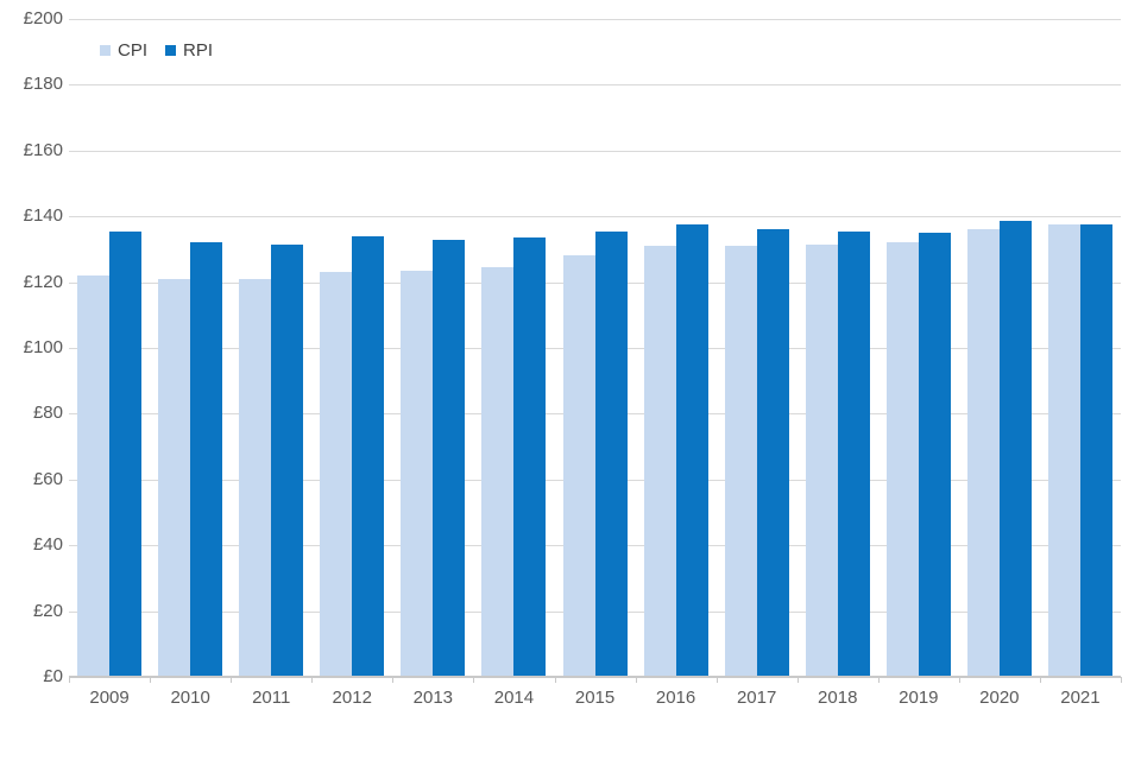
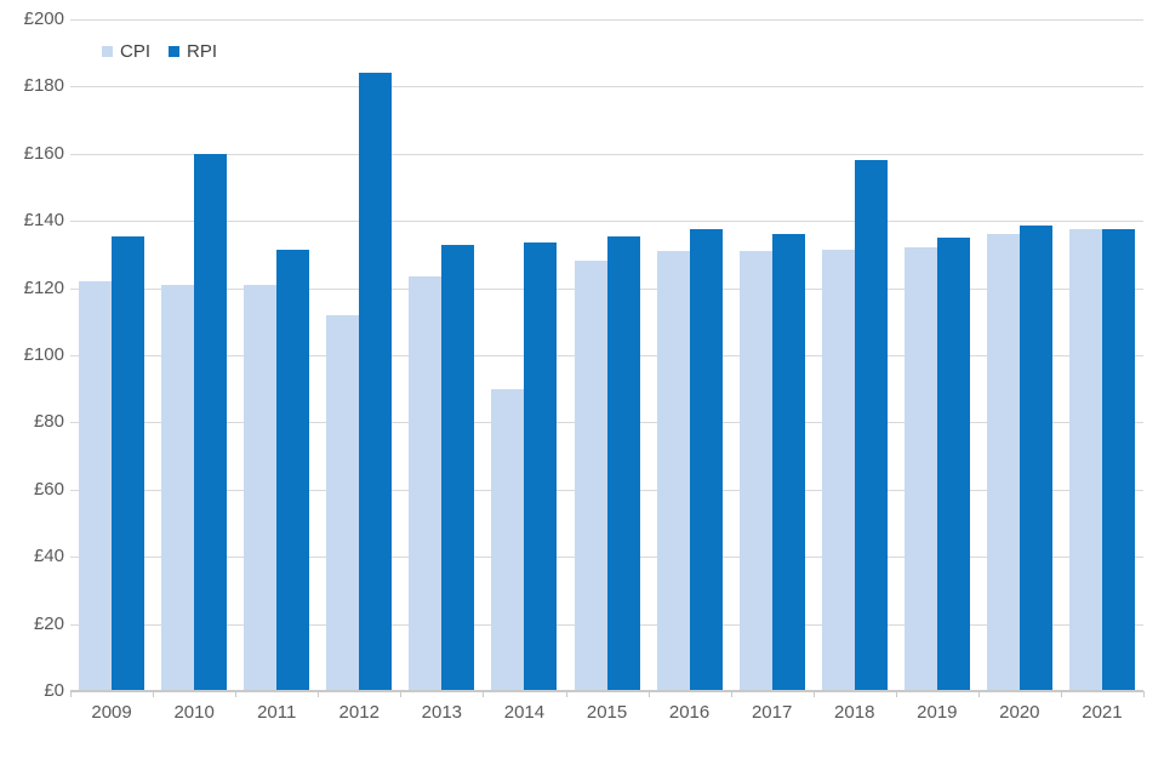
RPI/2010: £132 -> £160
CPI/2012: £123 -> £112
RPI/2012: £134 -> £184
CPI/2014: £124 -> £90
RPI/2018: £136 -> £158
